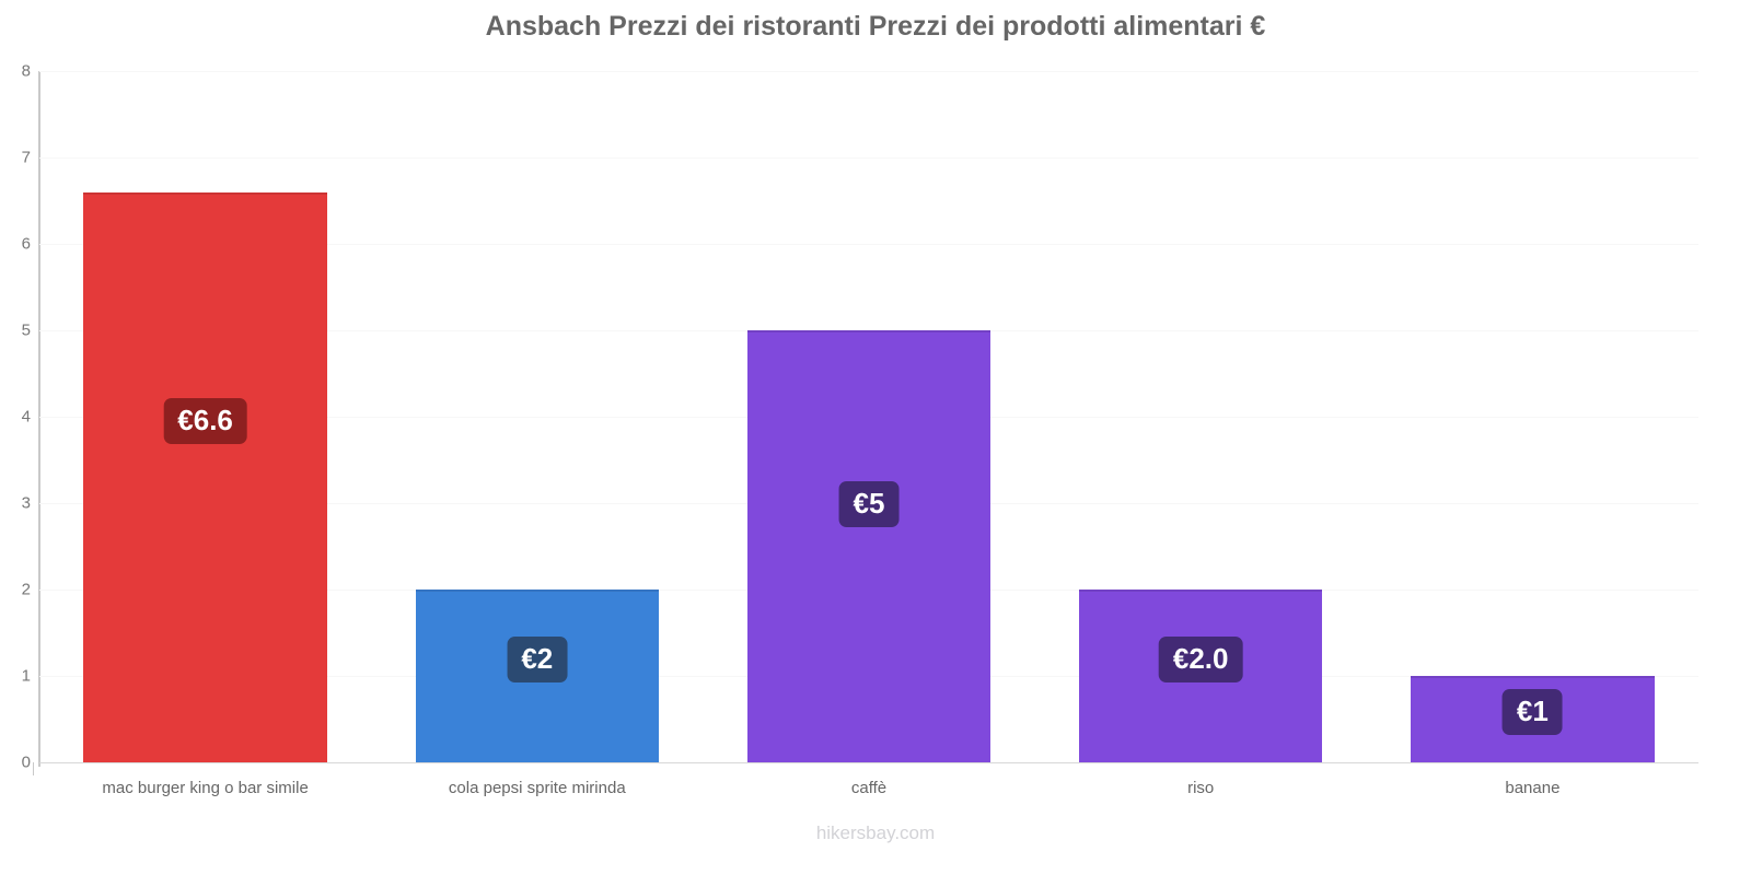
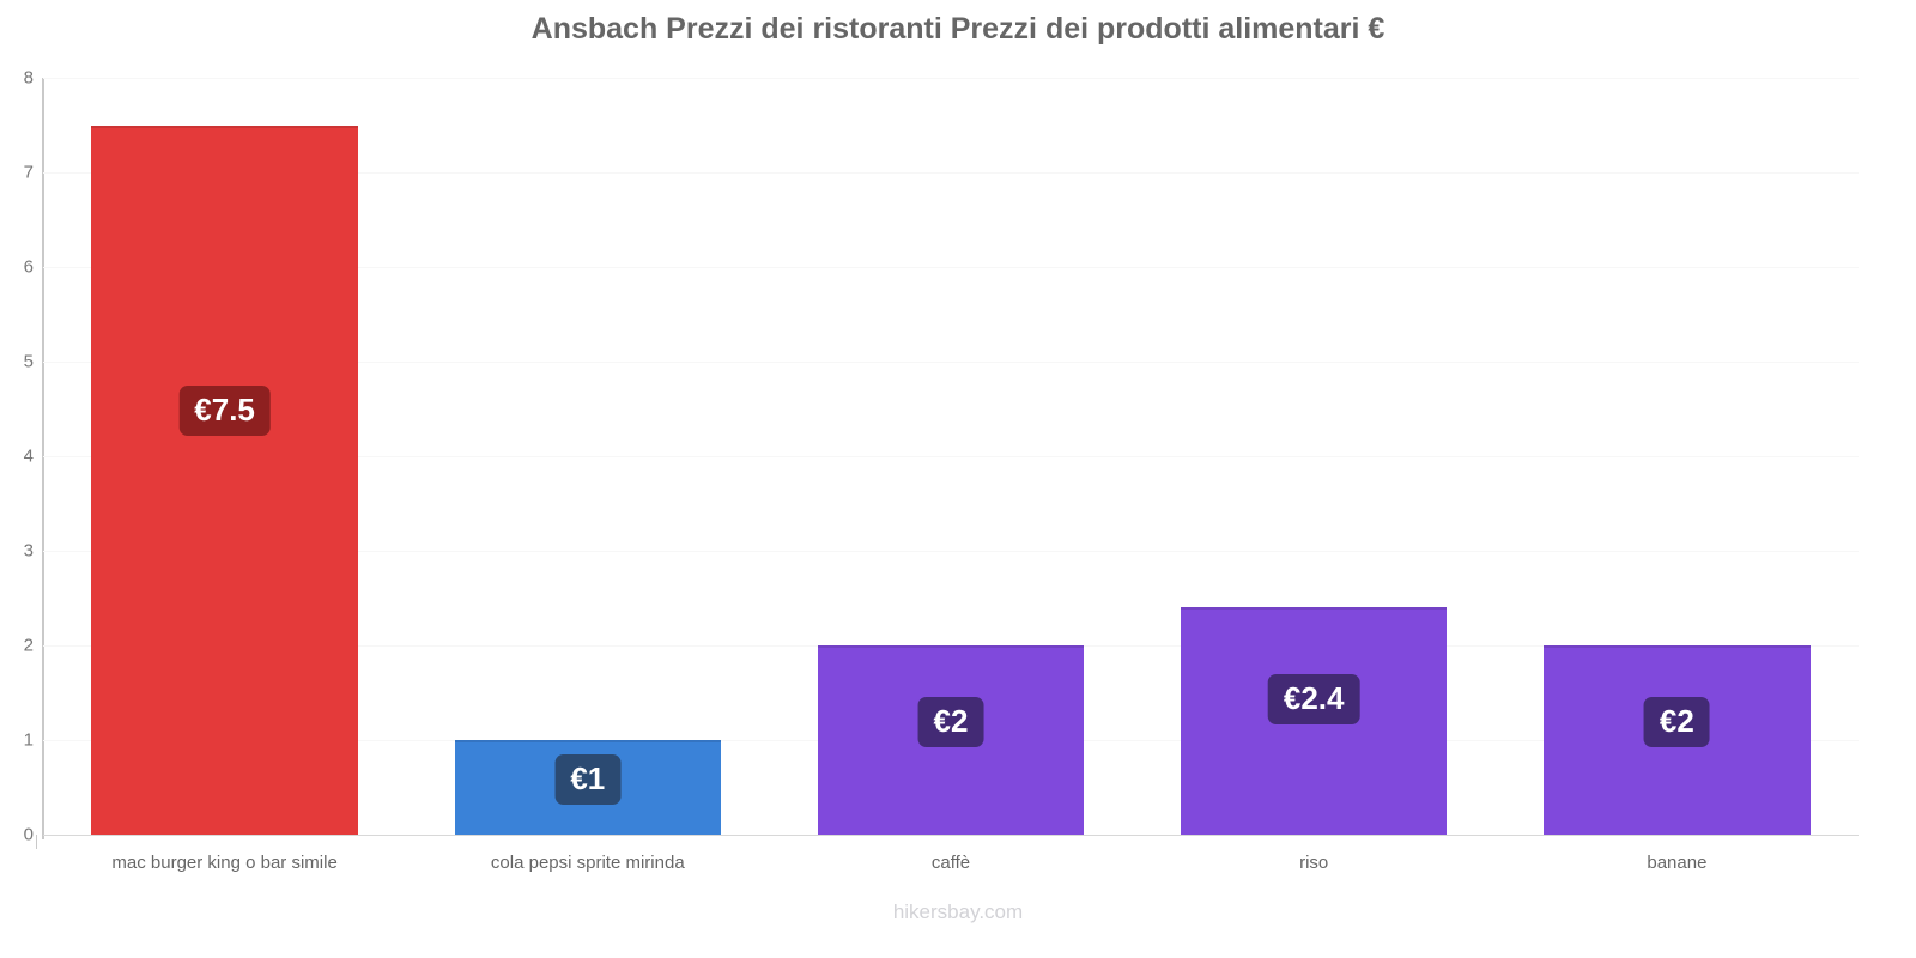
mac burger king o bar simile: €6.6 -> €7.5
cola pepsi sprite mirinda: €2 -> €1
caffè: €5 -> €2
riso: €2.0 -> €2.4
banane: €1 -> €2
